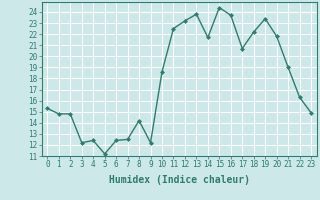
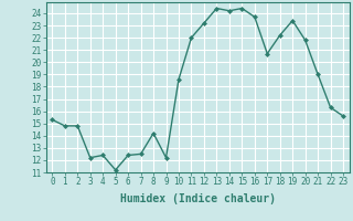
11: 22.5 -> 22.0
13: 23.8 -> 24.4
14: 21.7 -> 24.2
23: 14.9 -> 15.6
